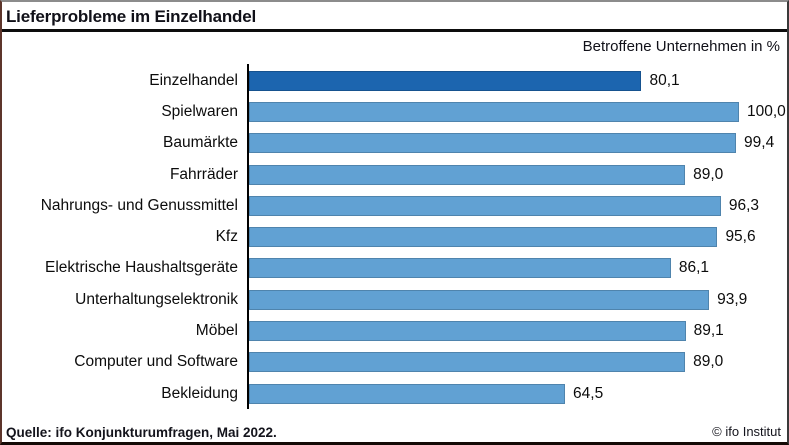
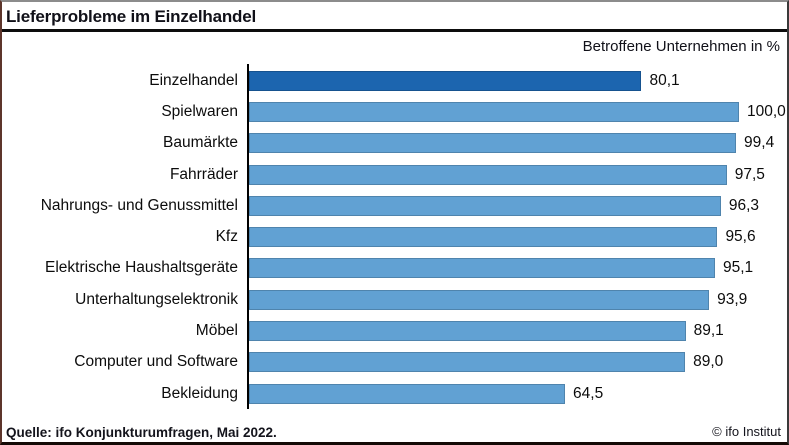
Fahrräder: 89,0 -> 97,5
Elektrische Haushaltsgeräte: 86,1 -> 95,1
